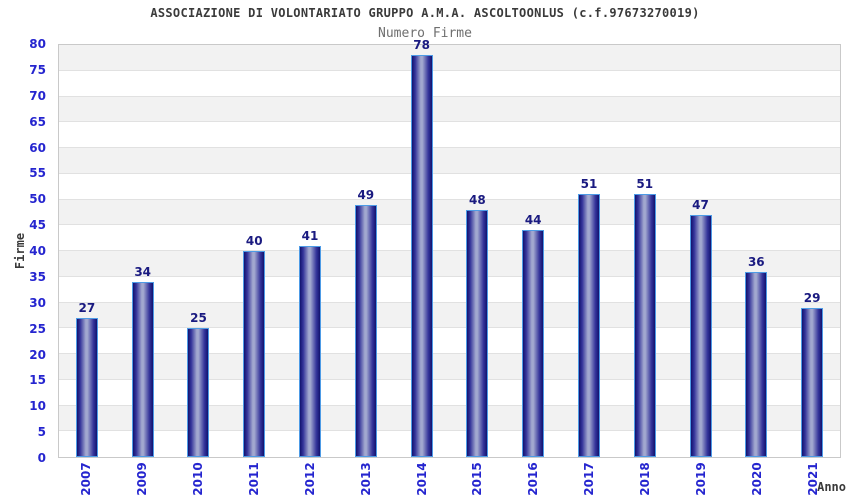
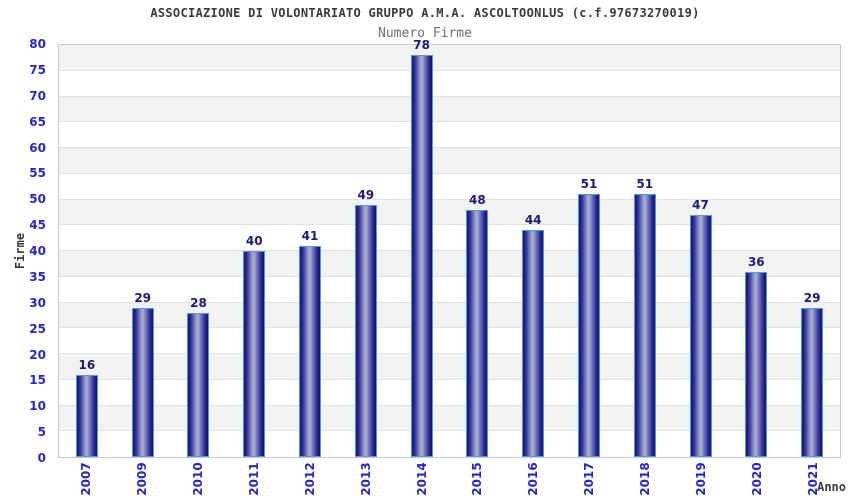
2007: 27 -> 16
2009: 34 -> 29
2010: 25 -> 28
